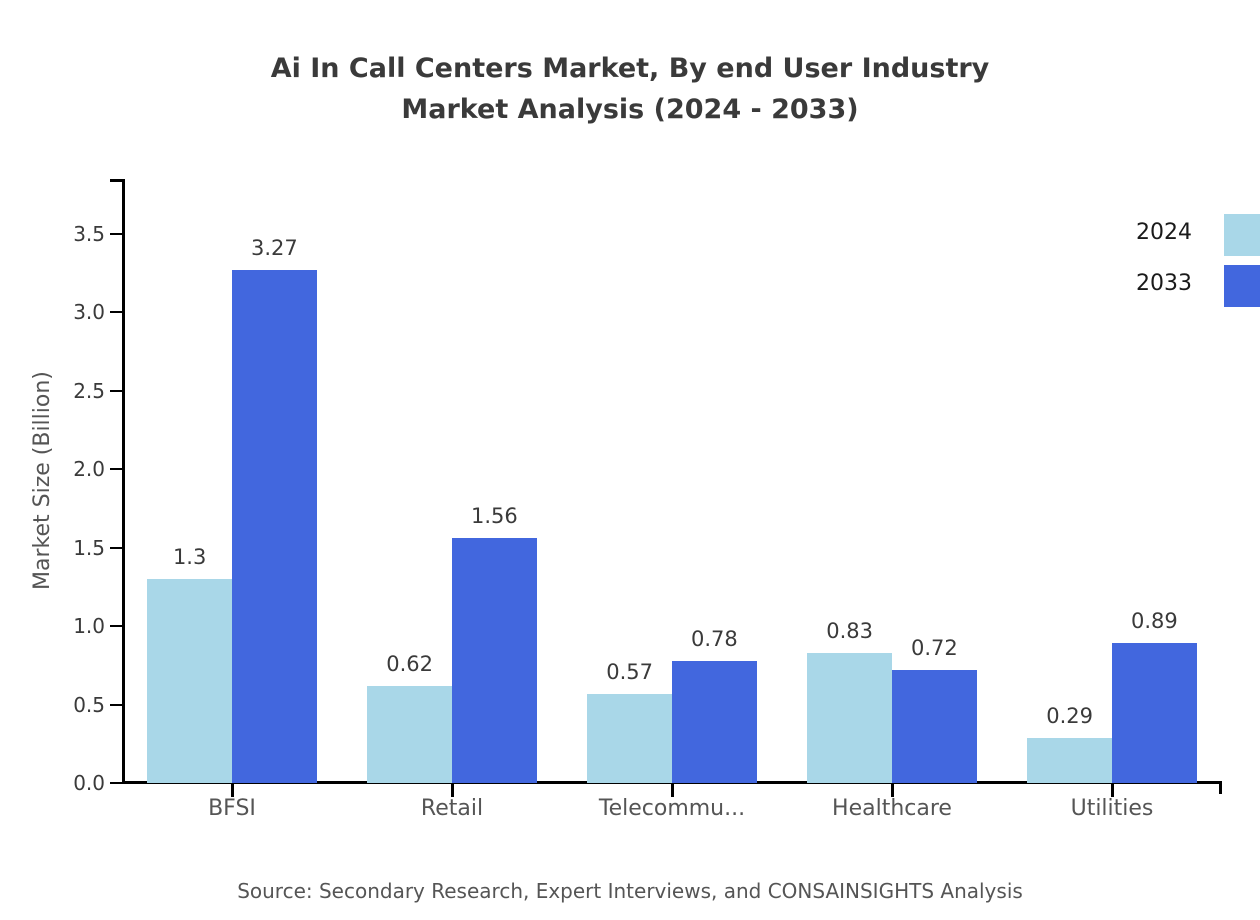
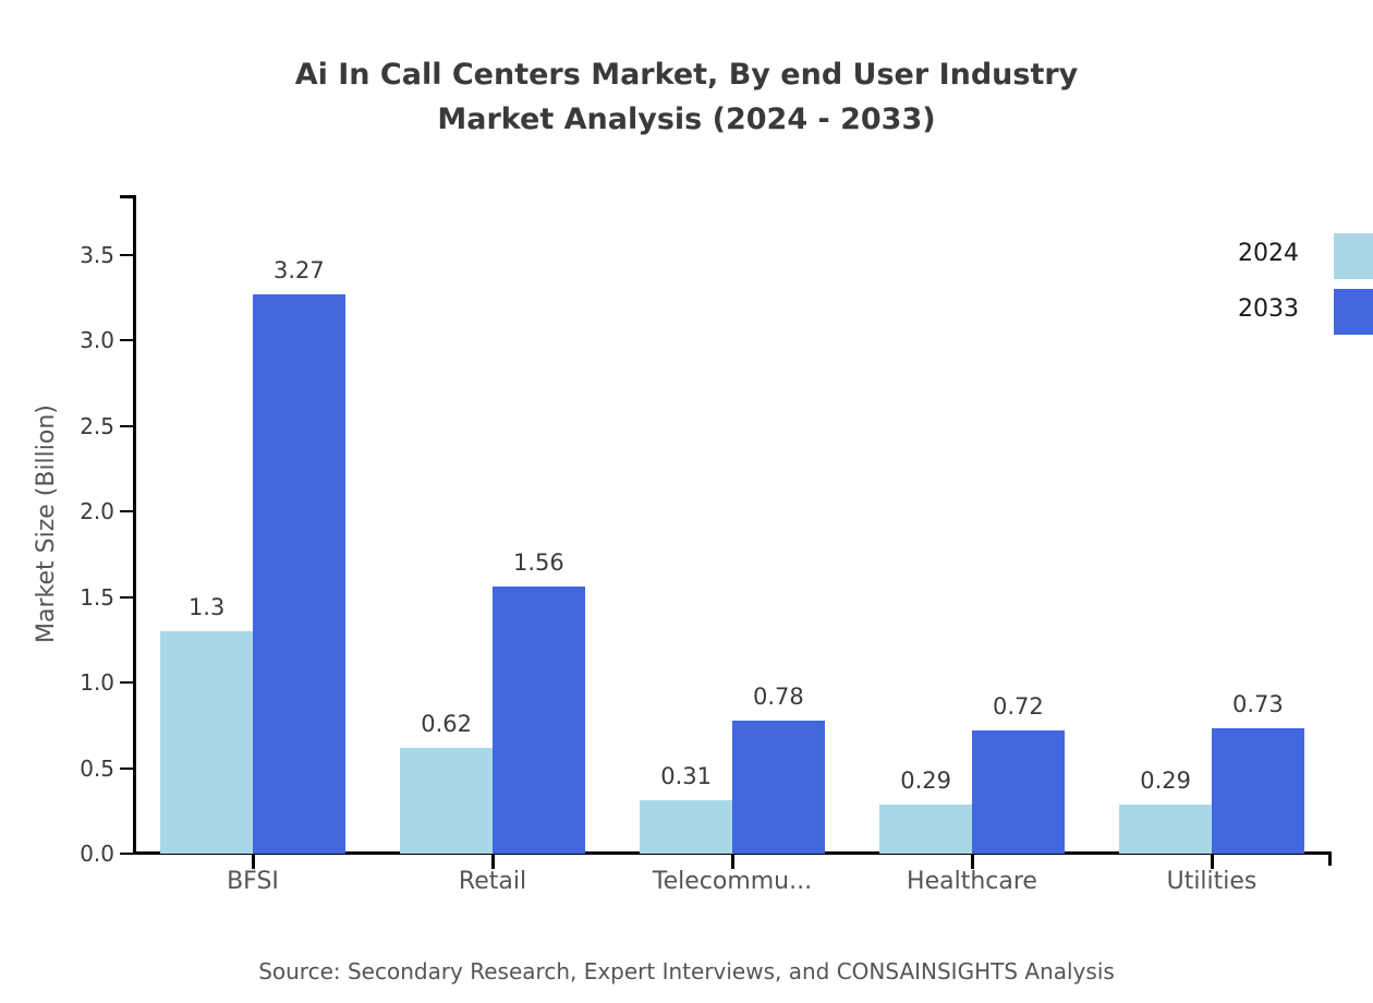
2024/Telecommu...: 0.57 -> 0.31
2024/Healthcare: 0.83 -> 0.29
2033/Utilities: 0.89 -> 0.73
